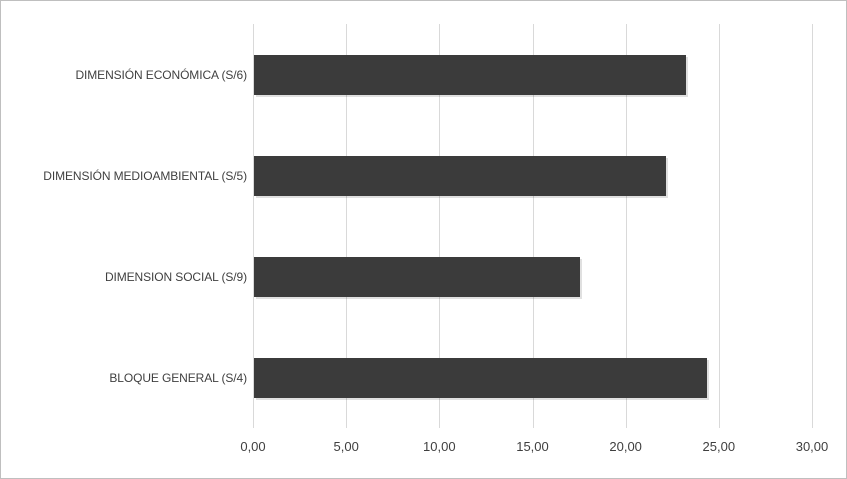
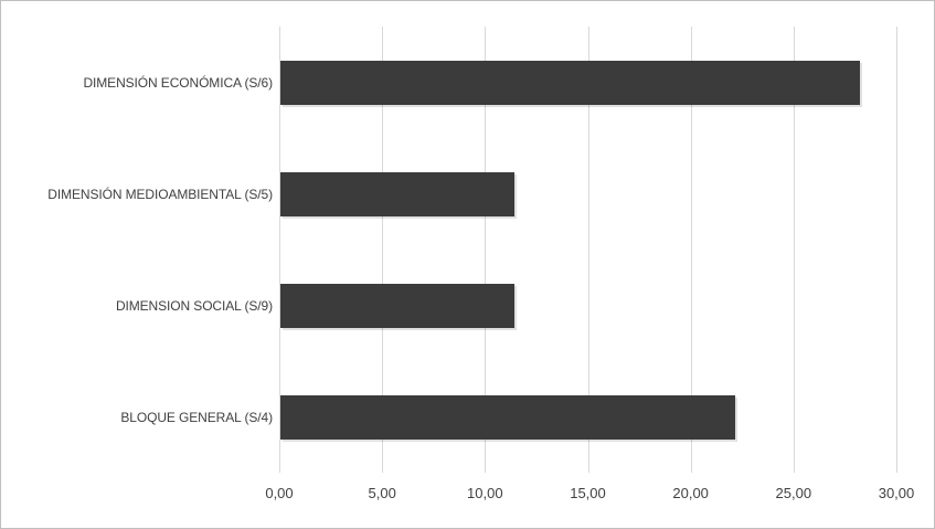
DIMENSIÓN ECONÓMICA (S/6): 23,2 -> 28,2
DIMENSIÓN MEDIOAMBIENTAL (S/5): 22,1 -> 11,4
DIMENSION SOCIAL (S/9): 17,5 -> 11,4
BLOQUE GENERAL (S/4): 24,3 -> 22,1
